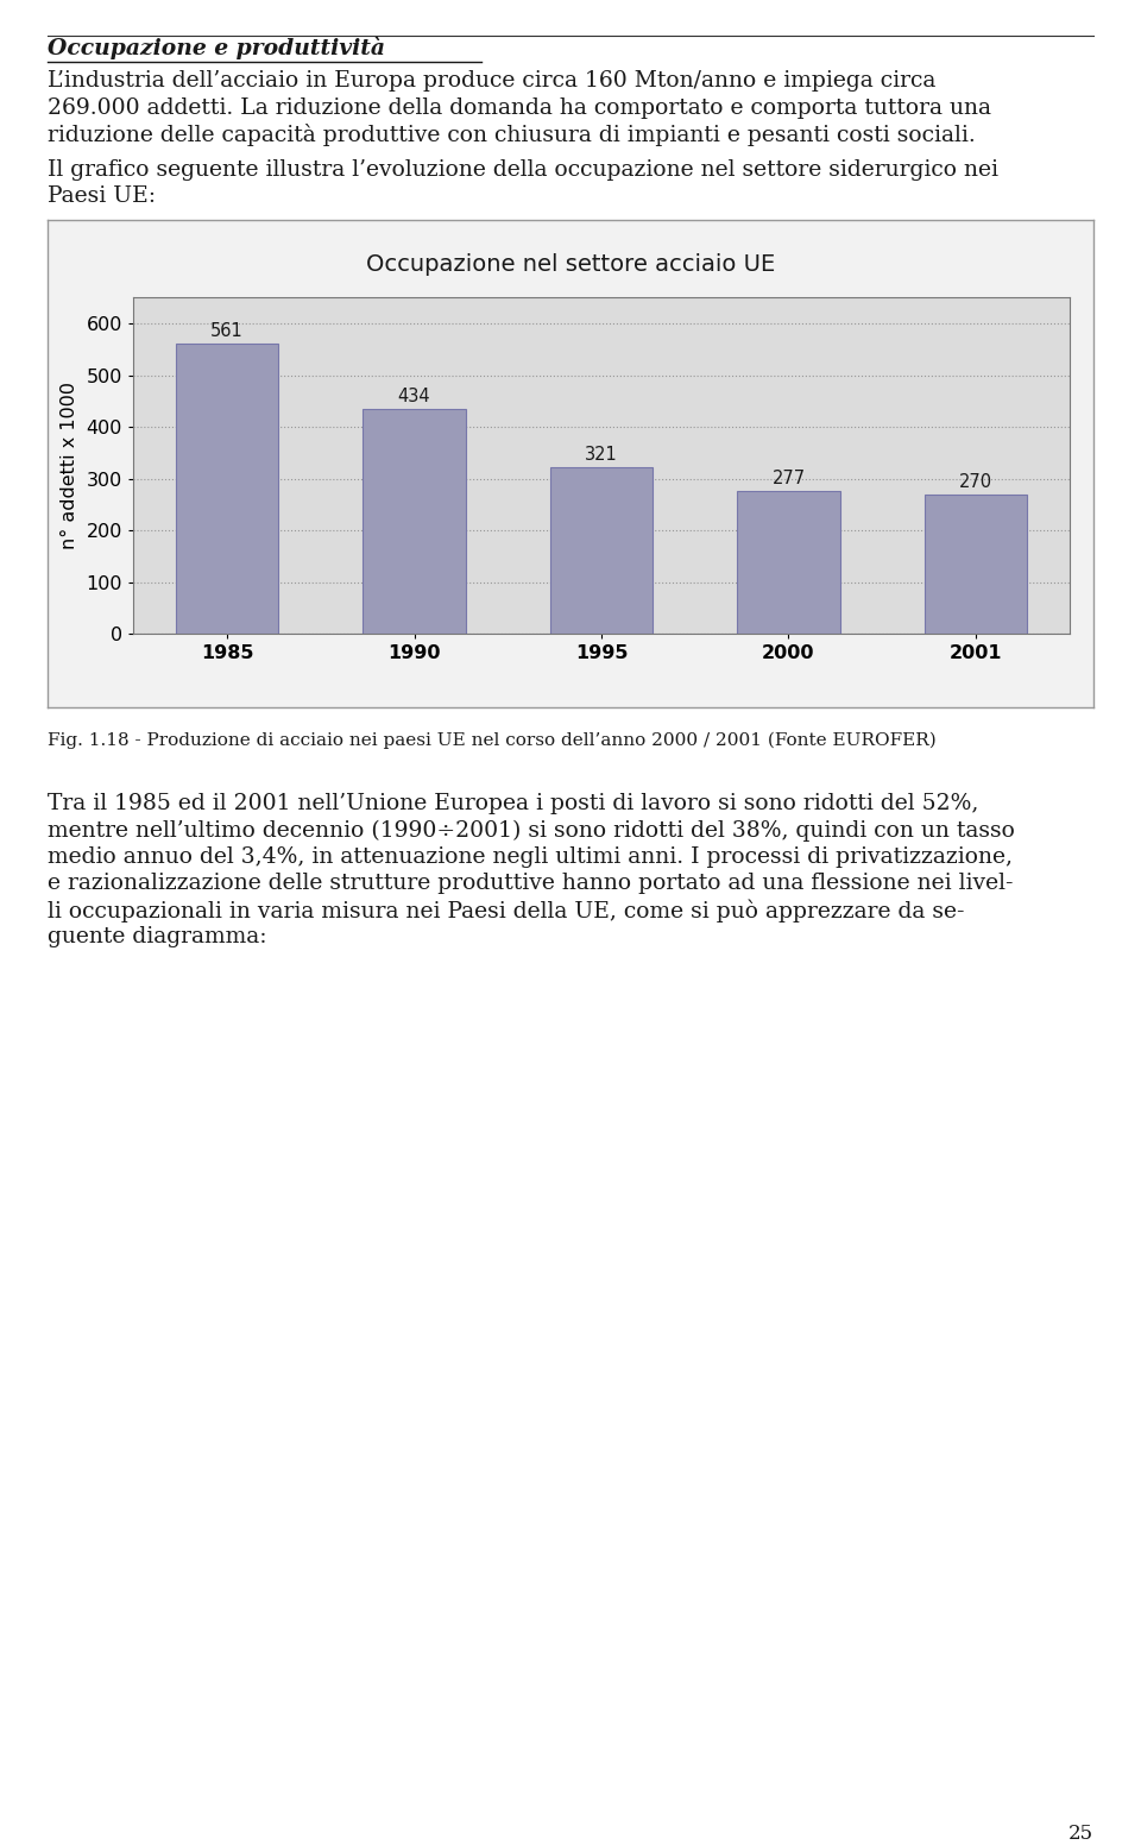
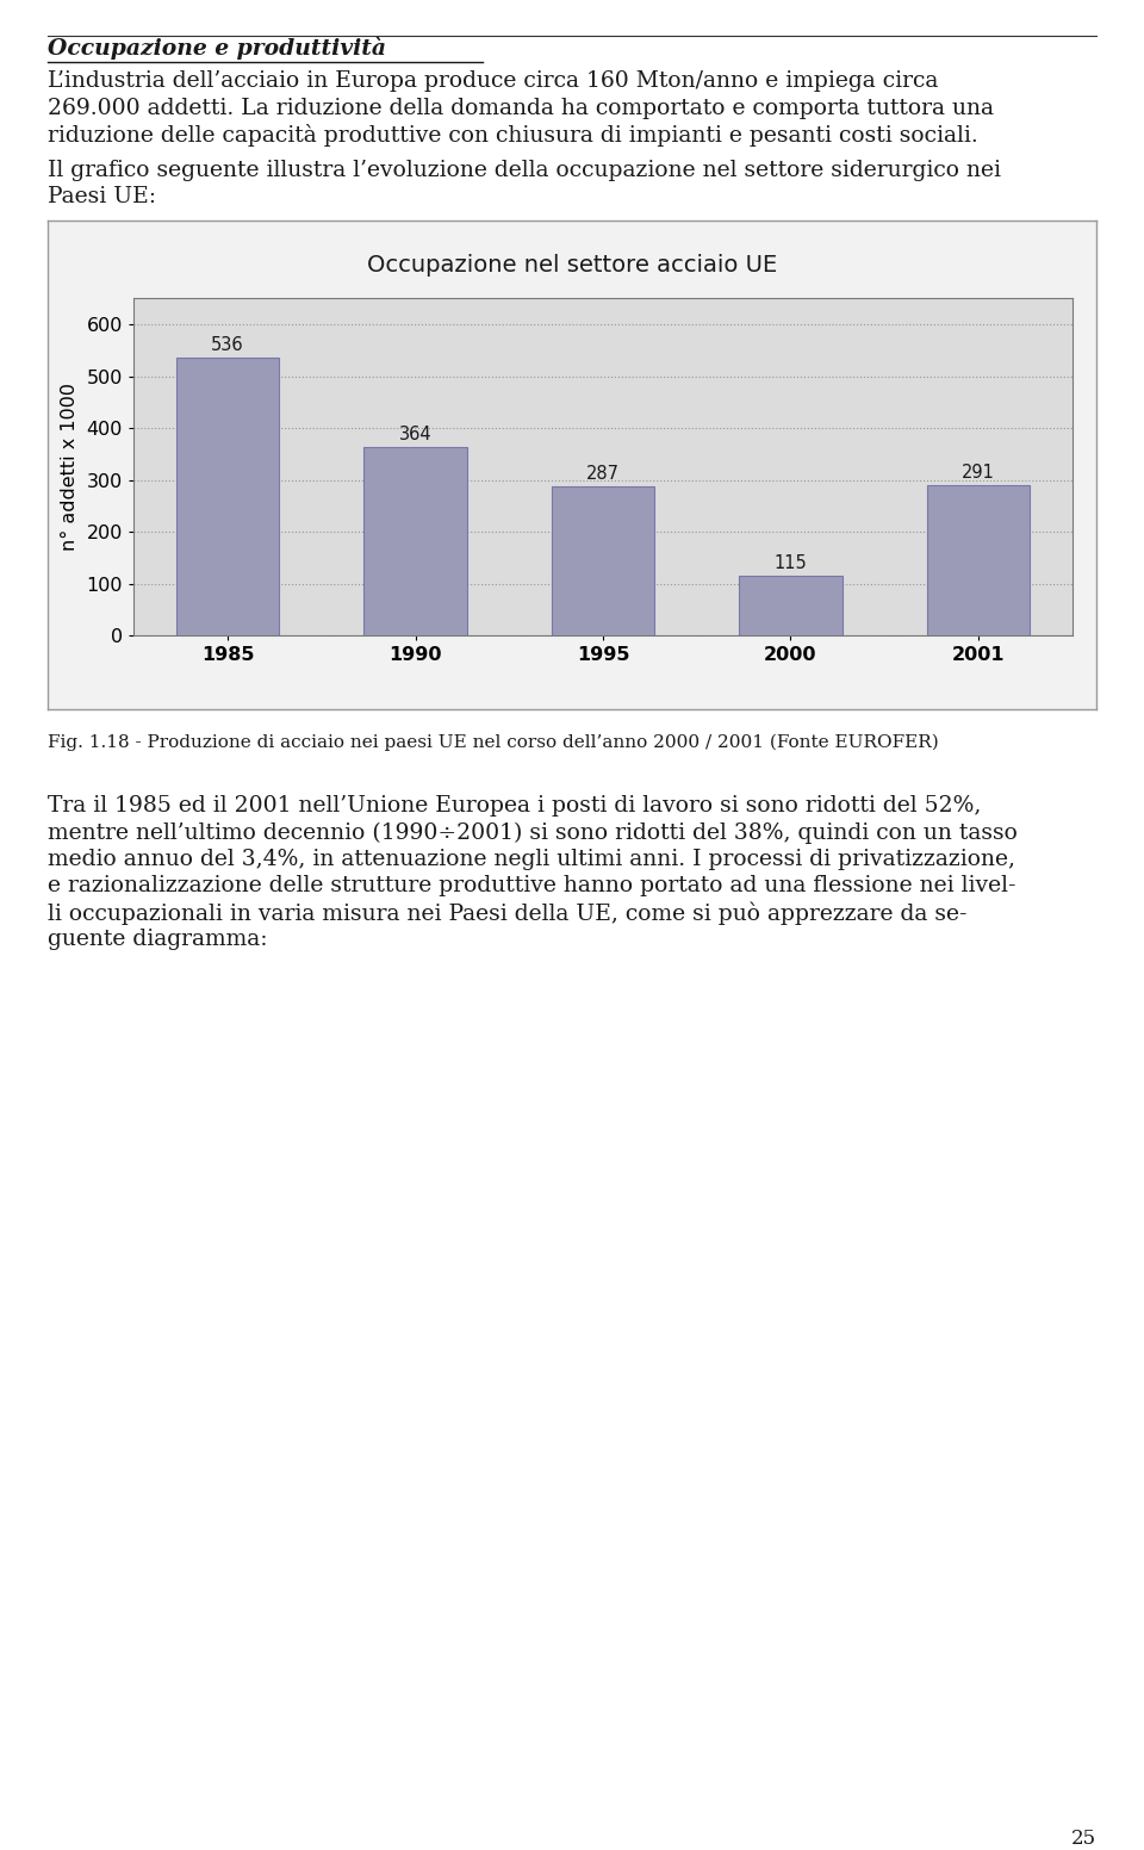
1985: 561 -> 536
1990: 434 -> 364
1995: 321 -> 287
2000: 277 -> 115
2001: 270 -> 291
